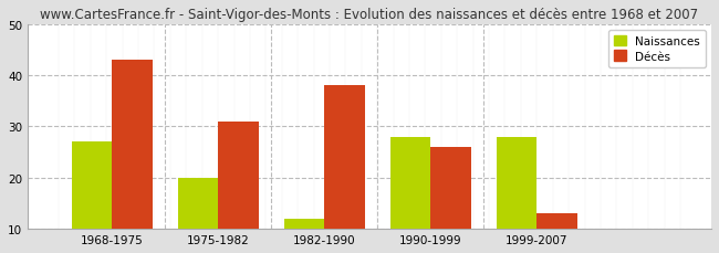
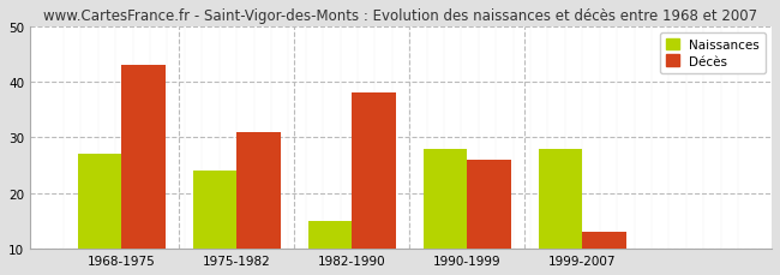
Naissances/1975-1982: 20 -> 24
Naissances/1982-1990: 12 -> 15
